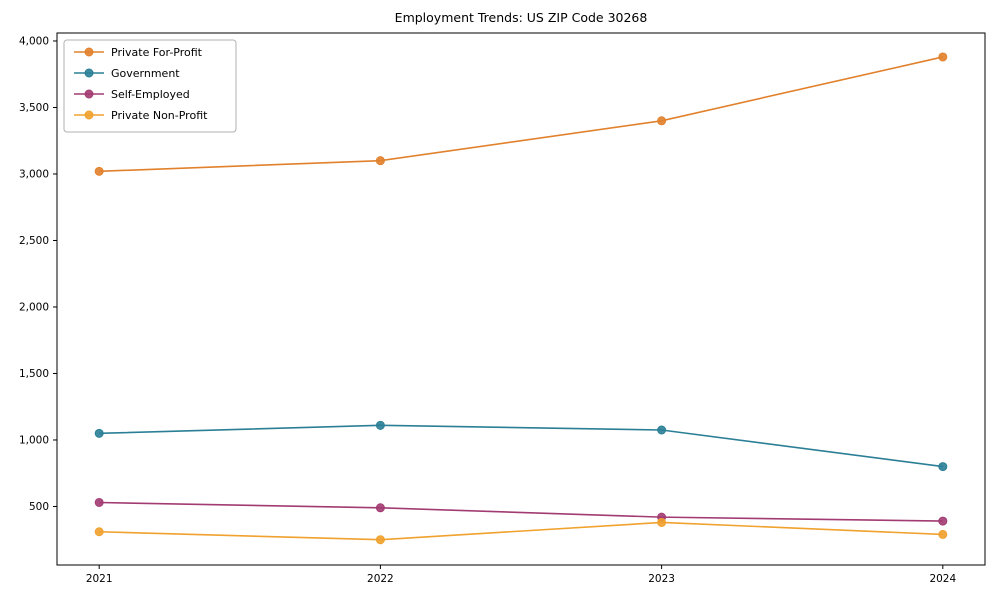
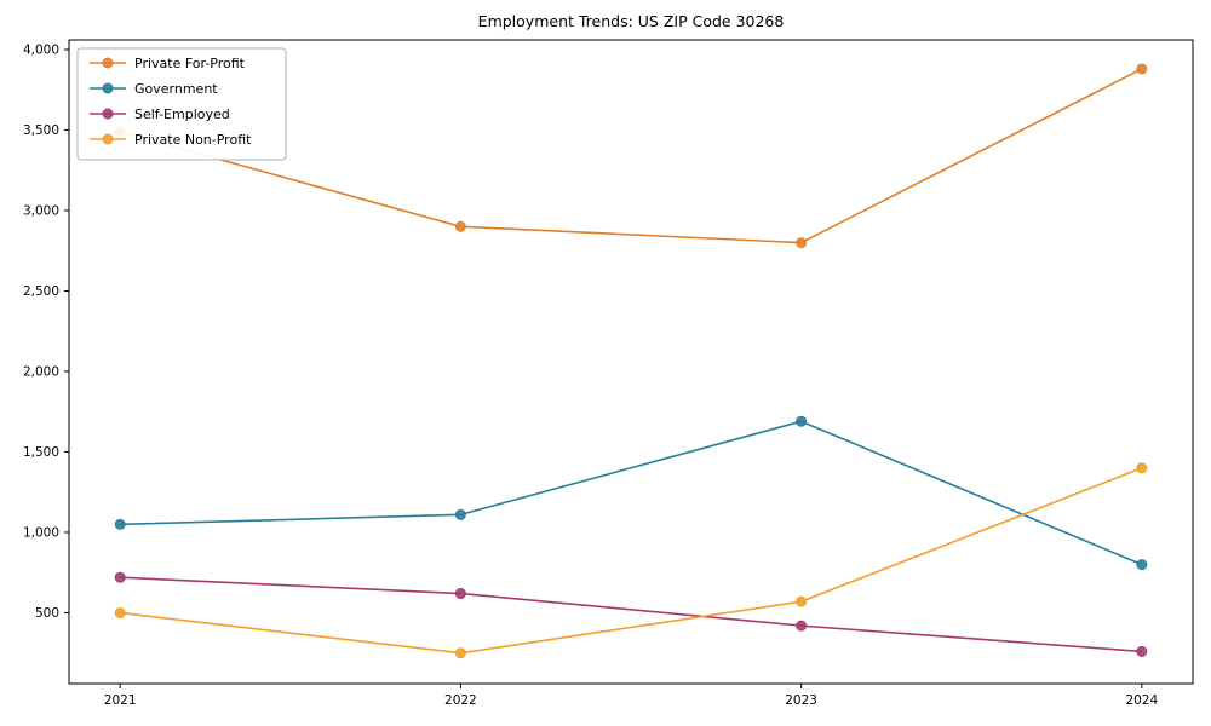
Private For-Profit/2021: 3020 -> 3490
Self-Employed/2021: 530 -> 720
Private Non-Profit/2021: 310 -> 500
Private For-Profit/2022: 3100 -> 2900
Self-Employed/2022: 490 -> 620
Private For-Profit/2023: 3400 -> 2800
Government/2023: 1080 -> 1690
Private Non-Profit/2023: 380 -> 570
Self-Employed/2024: 390 -> 260
Private Non-Profit/2024: 290 -> 1400
